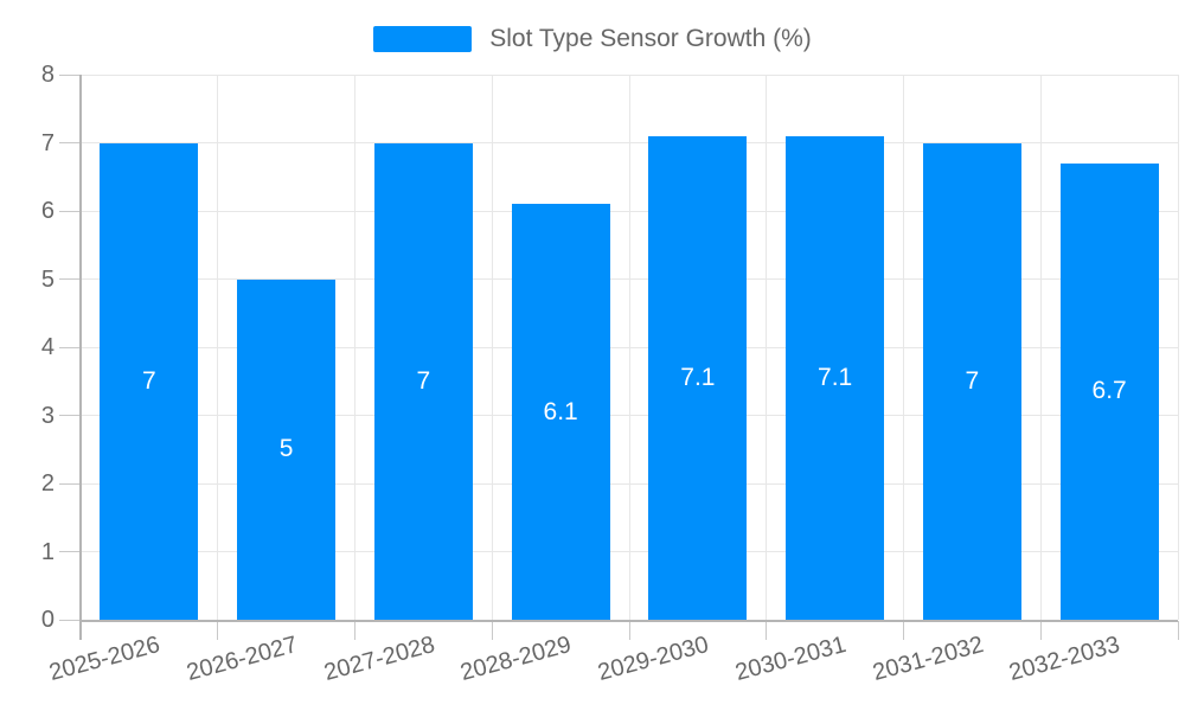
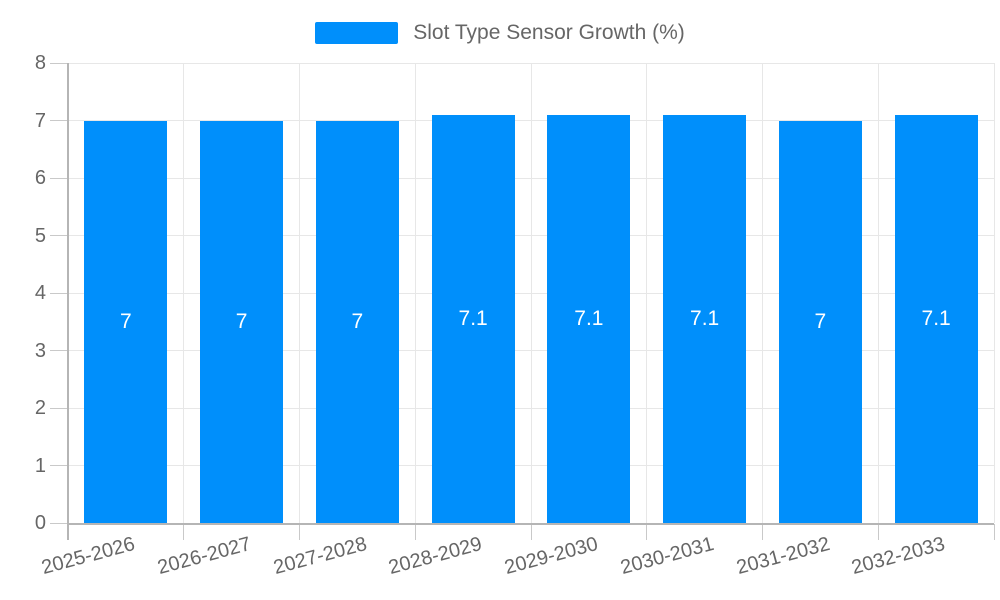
2026-2027: 5 -> 7
2028-2029: 6.1 -> 7.1
2032-2033: 6.7 -> 7.1
